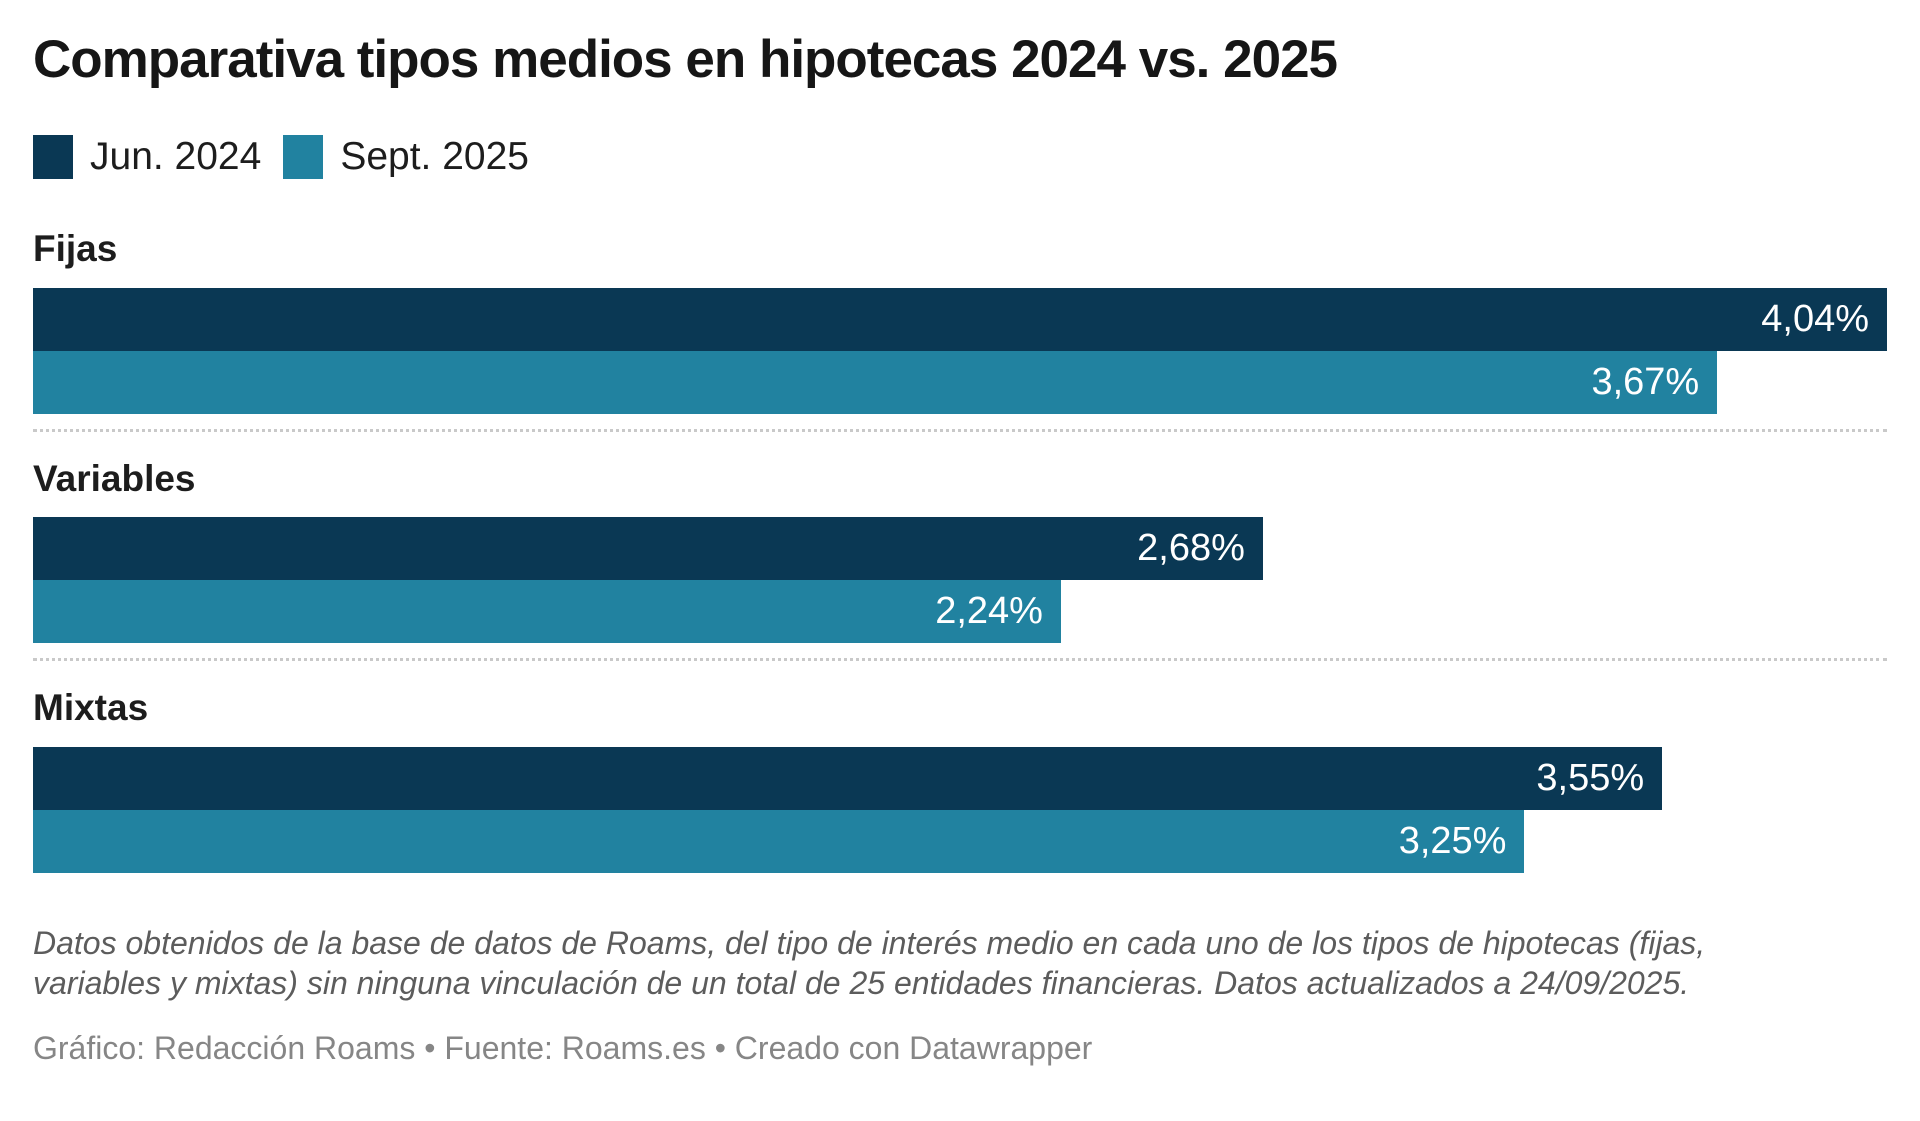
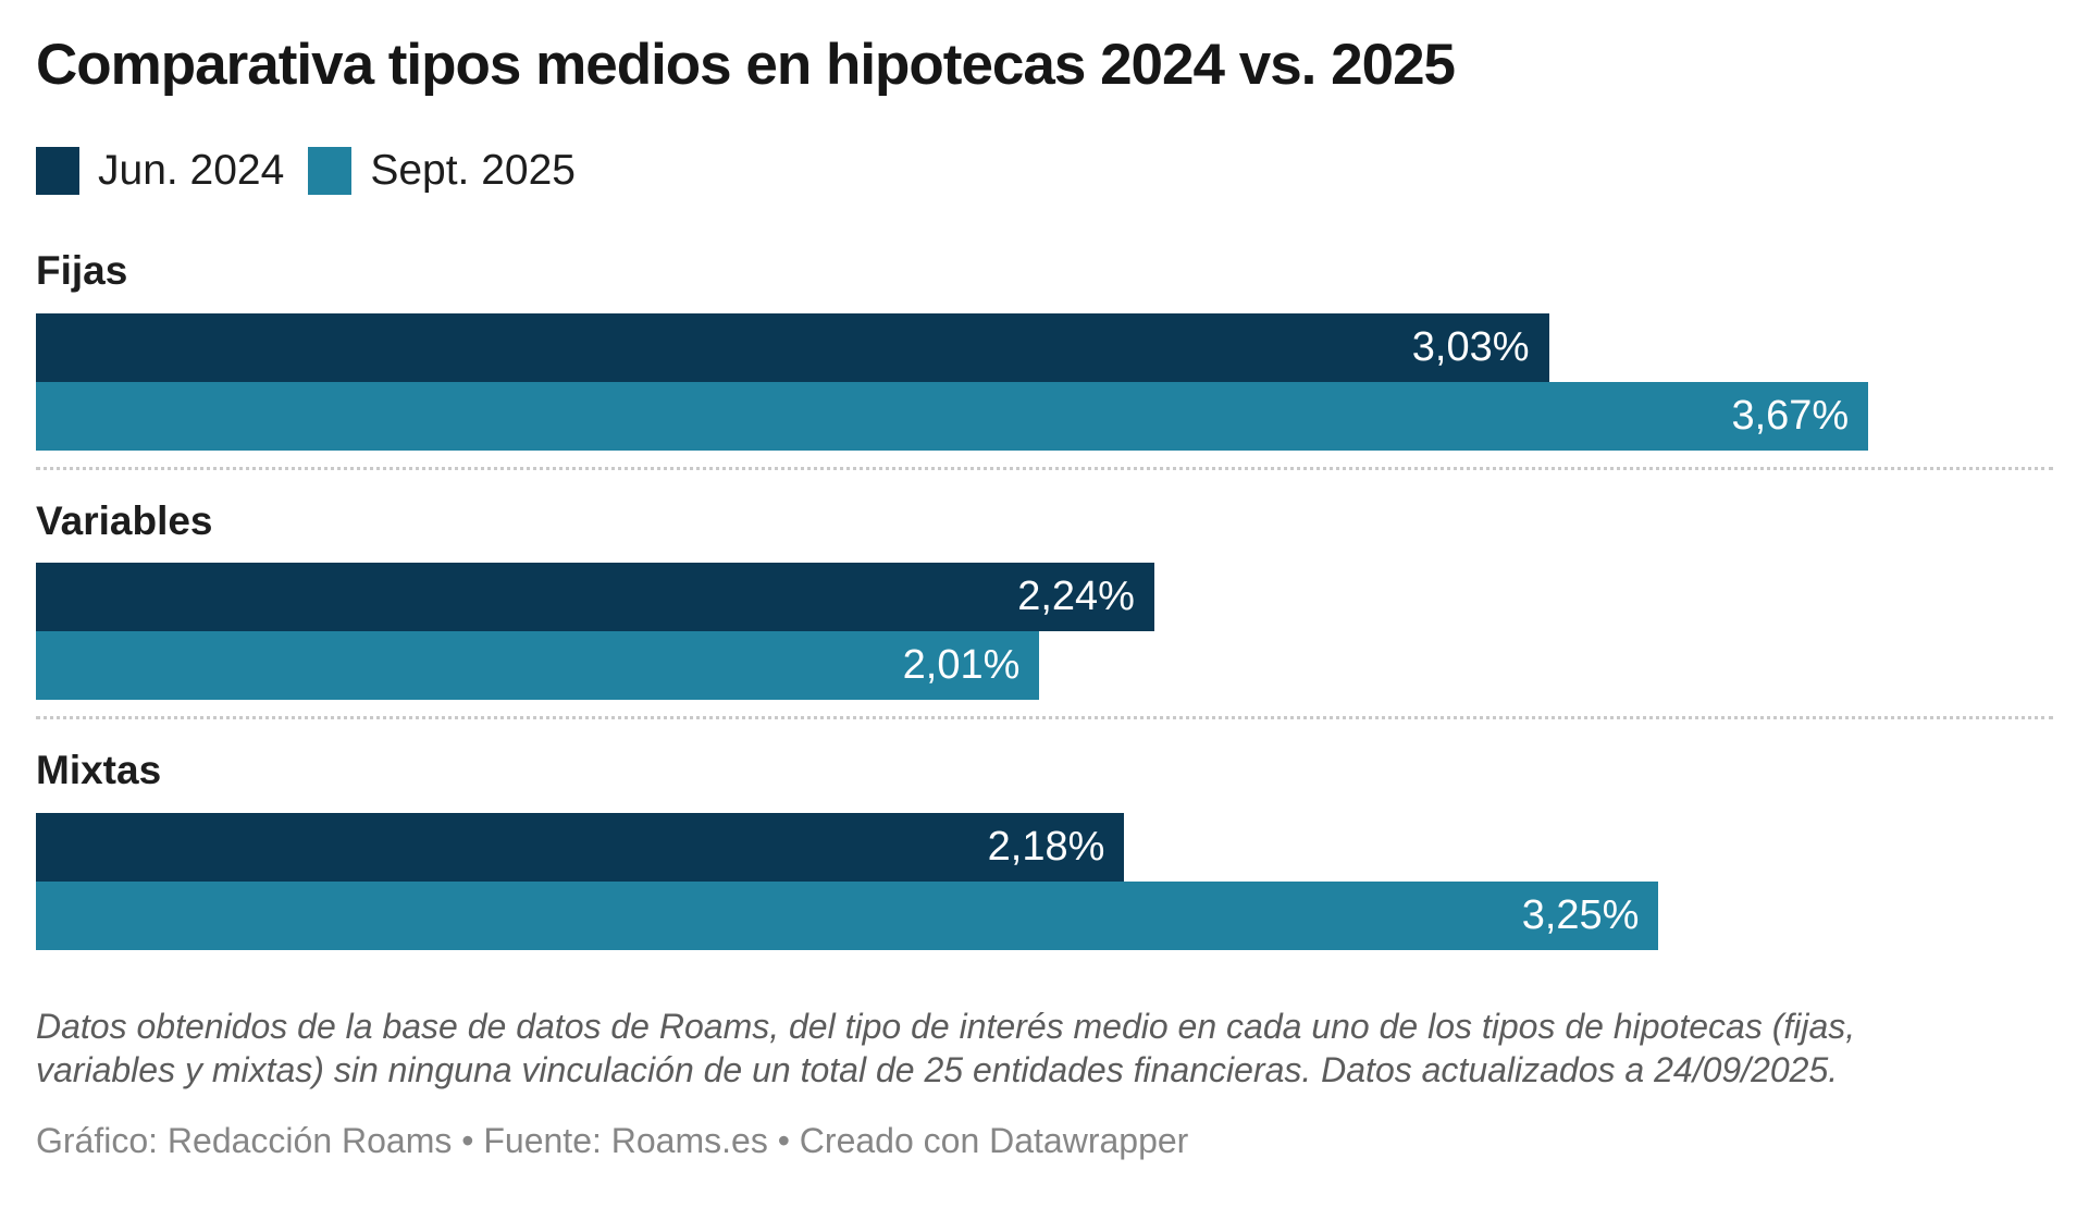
Jun. 2024/Fijas: 4,04% -> 3,03%
Jun. 2024/Variables: 2,68% -> 2,24%
Sept. 2025/Variables: 2,24% -> 2,01%
Jun. 2024/Mixtas: 3,55% -> 2,18%
